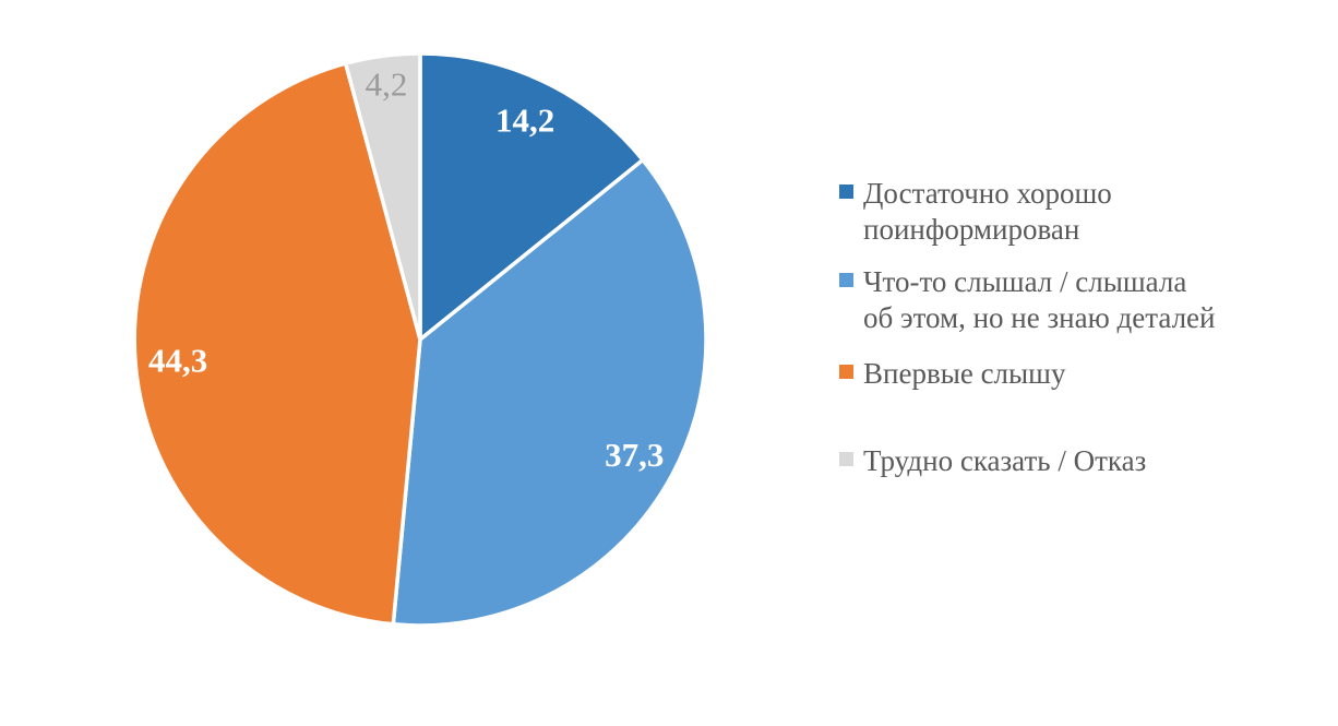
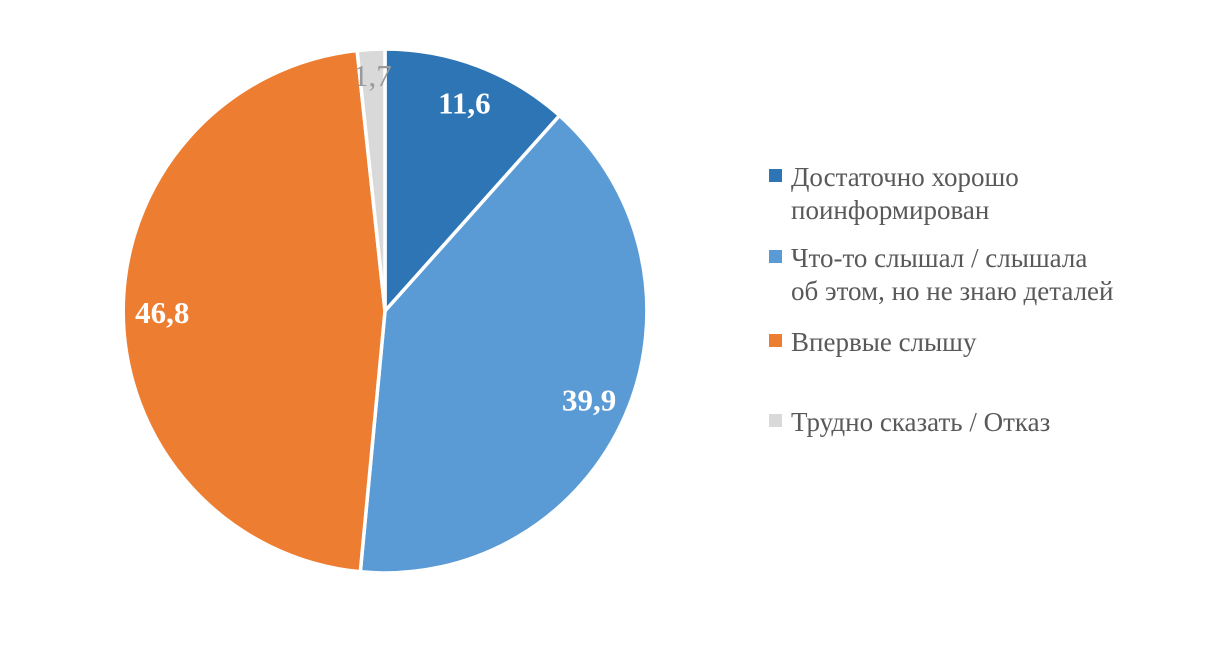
Достаточно хорошо поинформирован: 14,2 -> 11,6
Что-то слышал / слышала об этом, но не знаю деталей: 37,3 -> 39,9
Впервые слышу: 44,3 -> 46,8
Трудно сказать / Отказ: 4,2 -> 1,7
